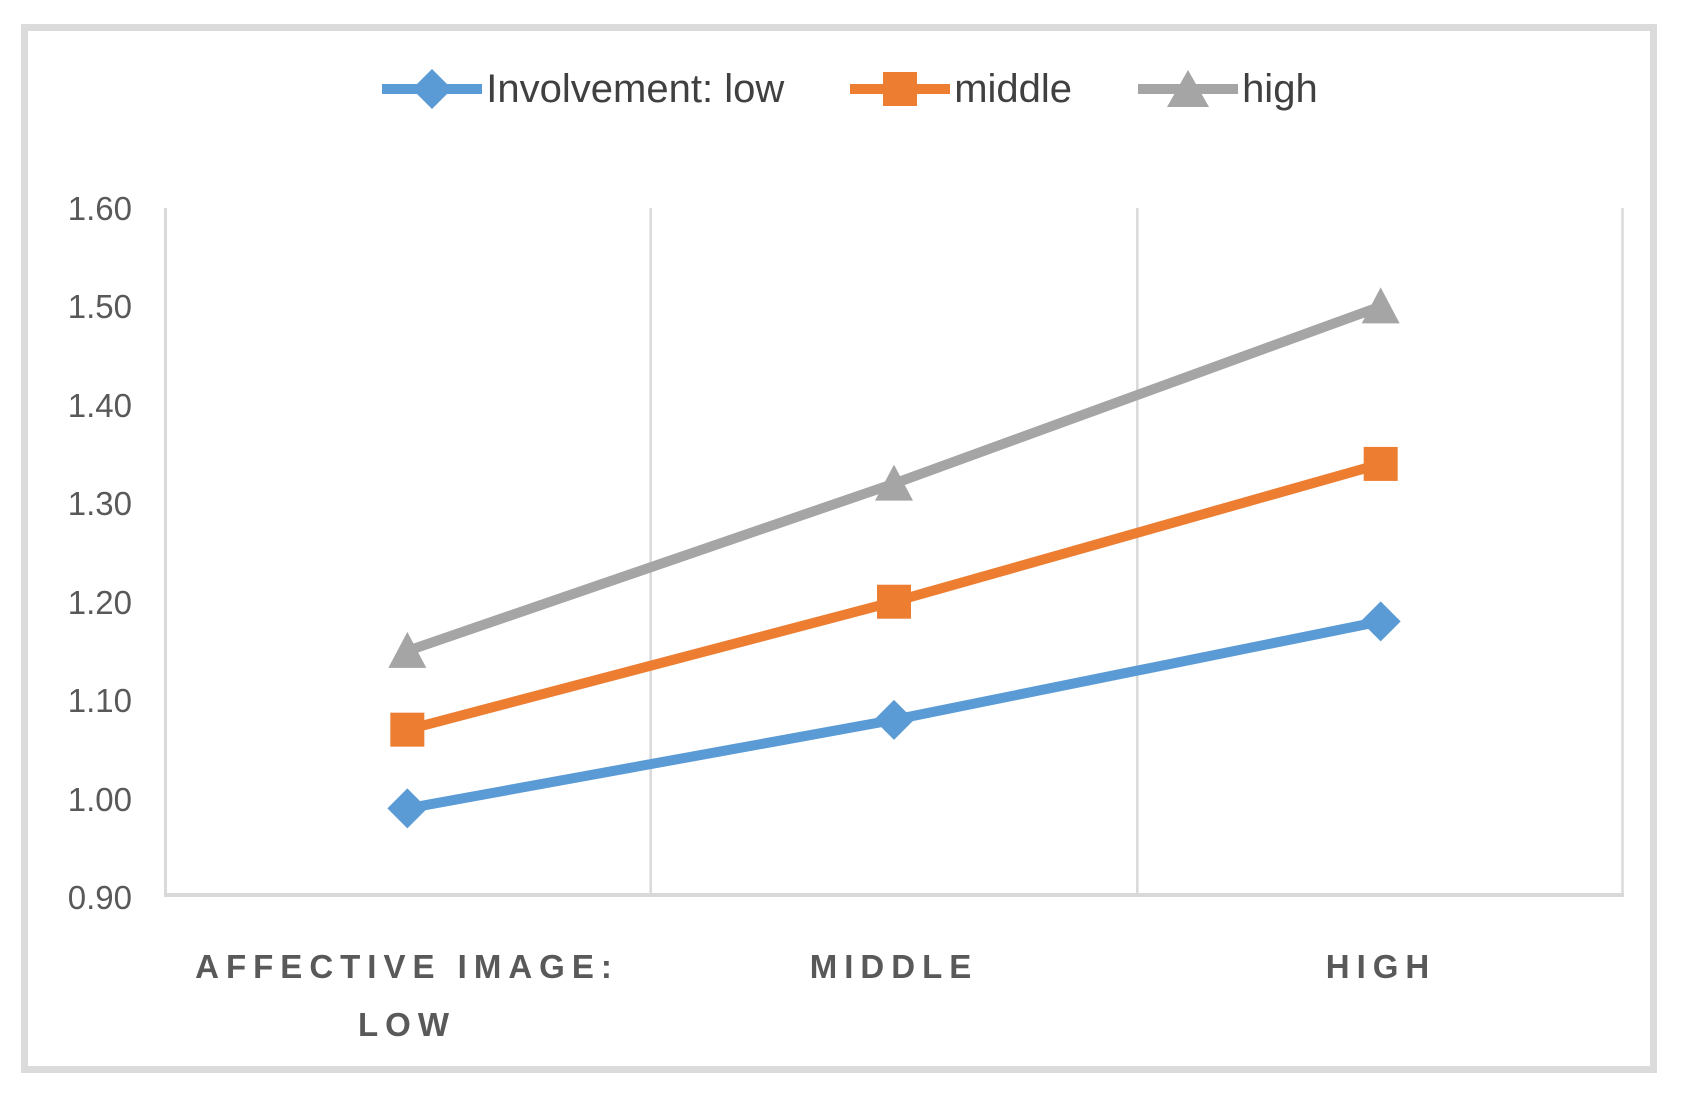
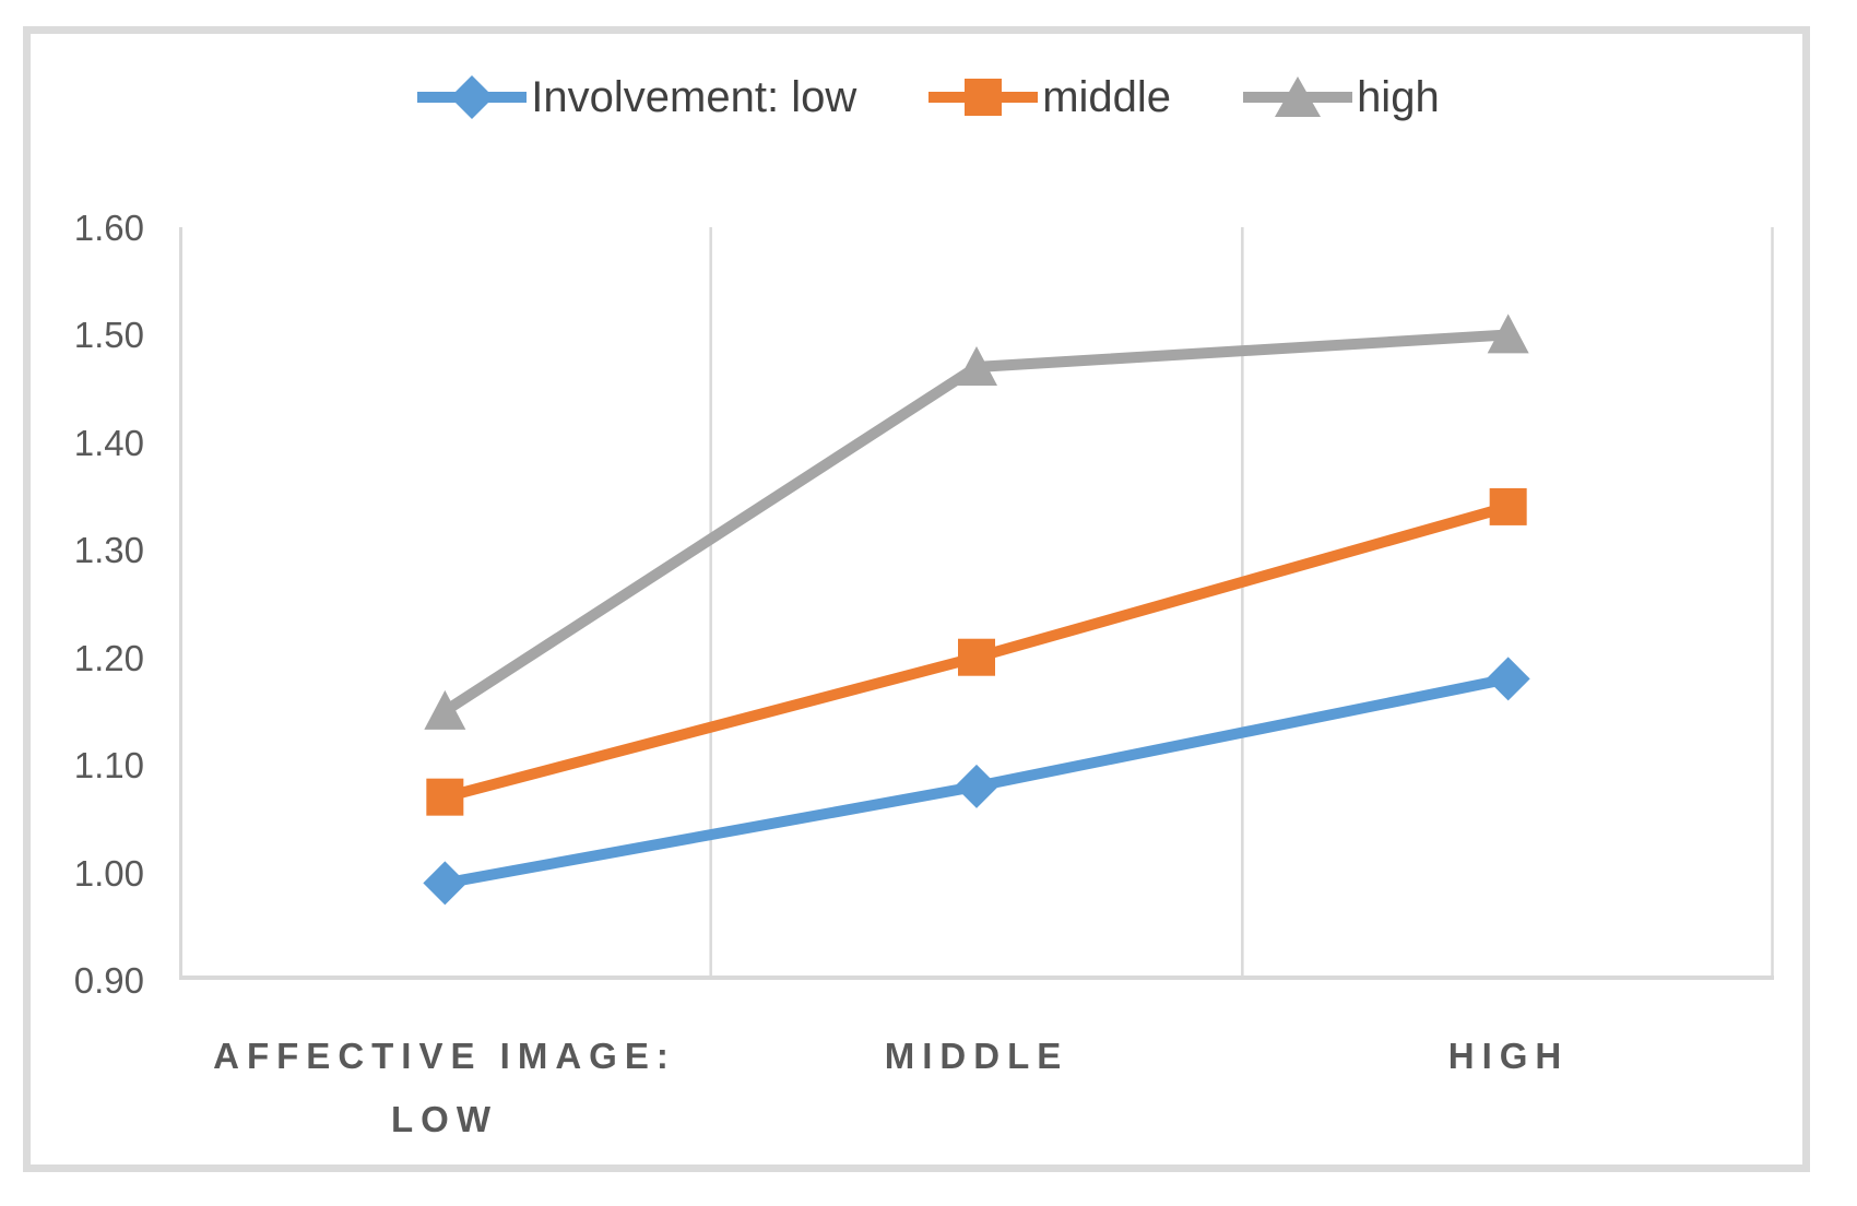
high/MIDDLE: 1.32 -> 1.47
